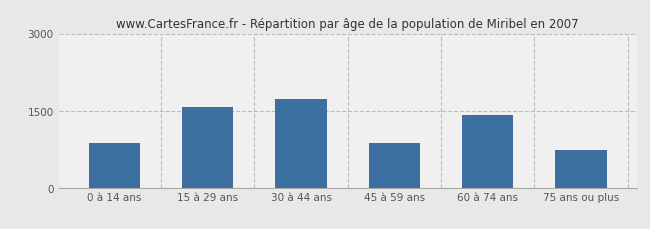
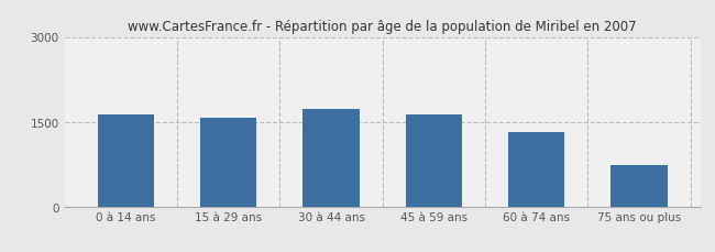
0 à 14 ans: 860 -> 1630
45 à 59 ans: 860 -> 1620
60 à 74 ans: 1420 -> 1310
